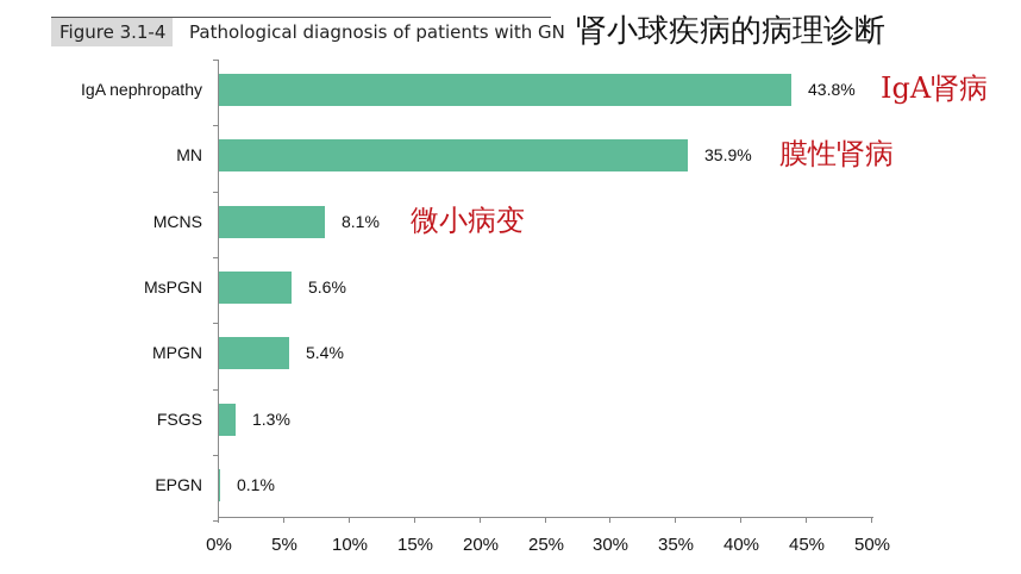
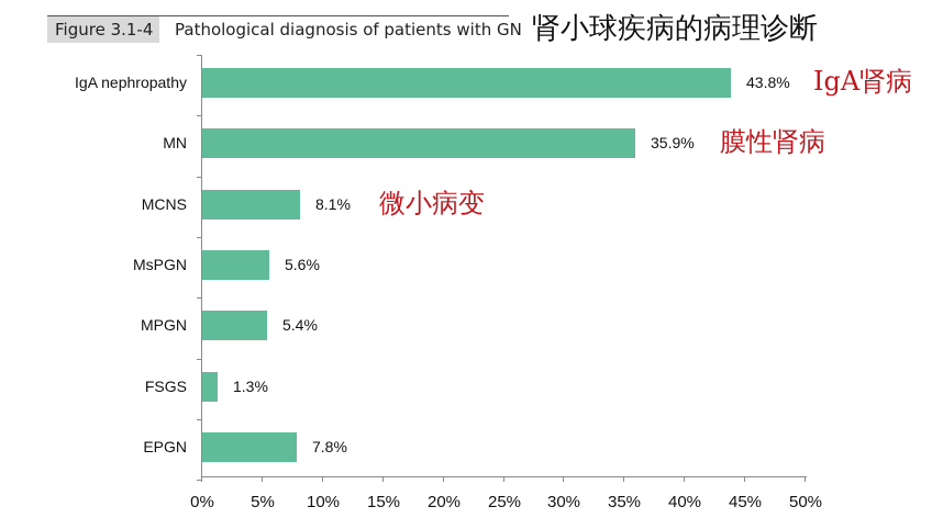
EPGN: 0.1% -> 7.8%
